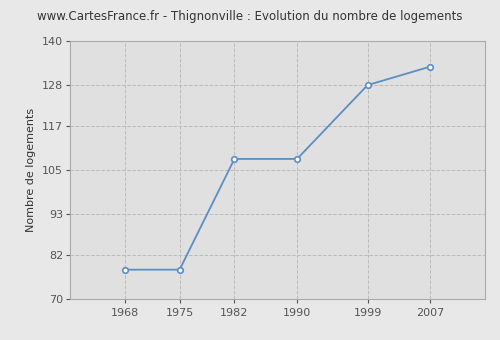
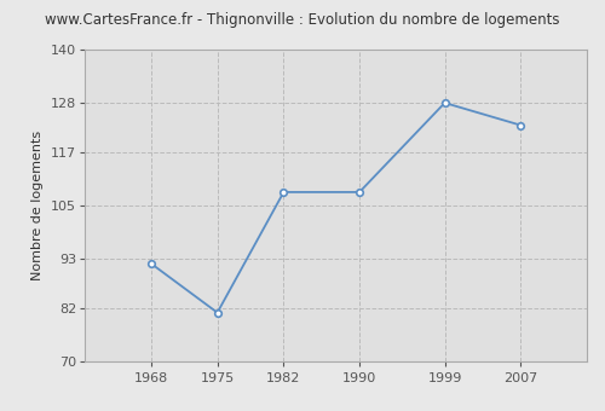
1968: 78 -> 92
1975: 78 -> 81
2007: 133 -> 123
